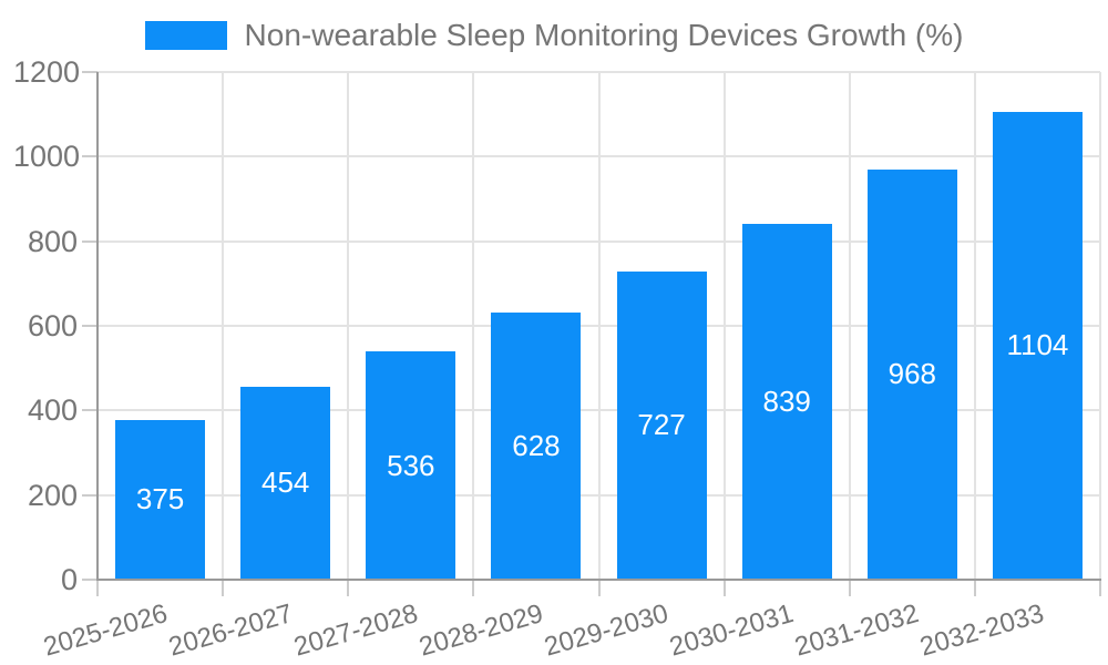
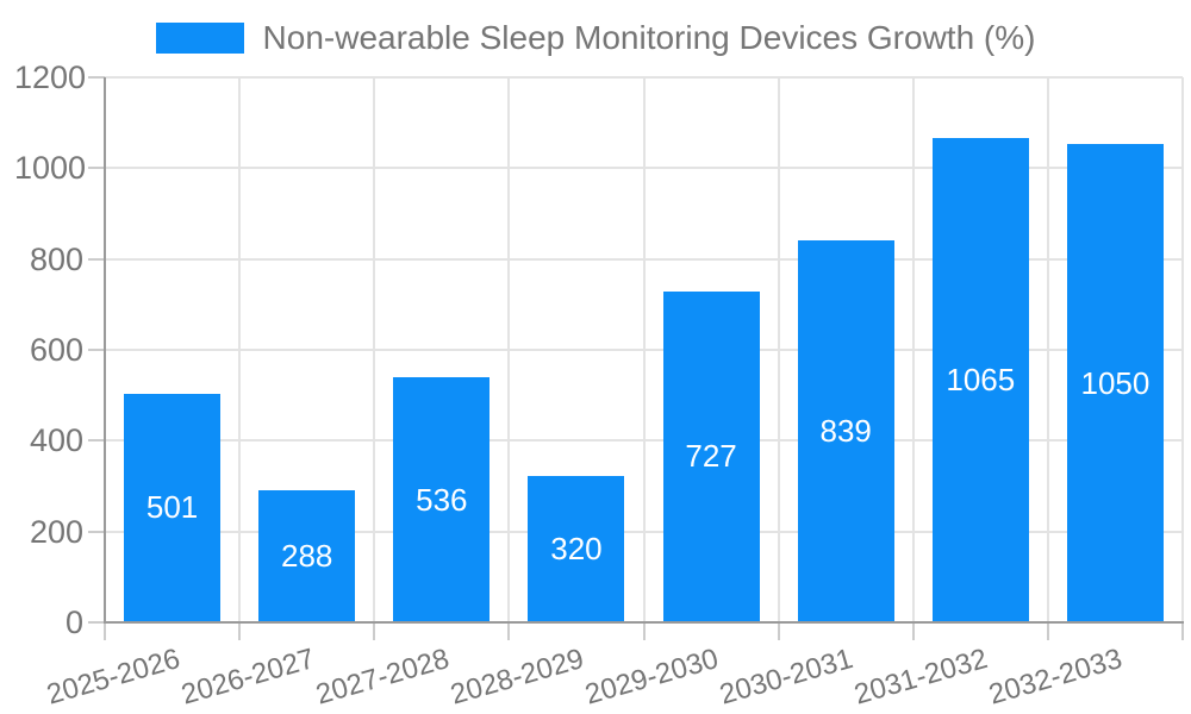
2025-2026: 375 -> 501
2026-2027: 454 -> 288
2028-2029: 628 -> 320
2031-2032: 968 -> 1065
2032-2033: 1104 -> 1050
